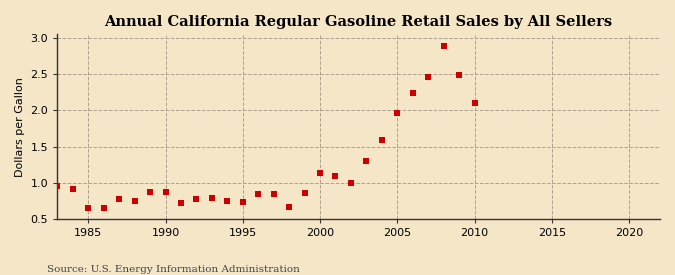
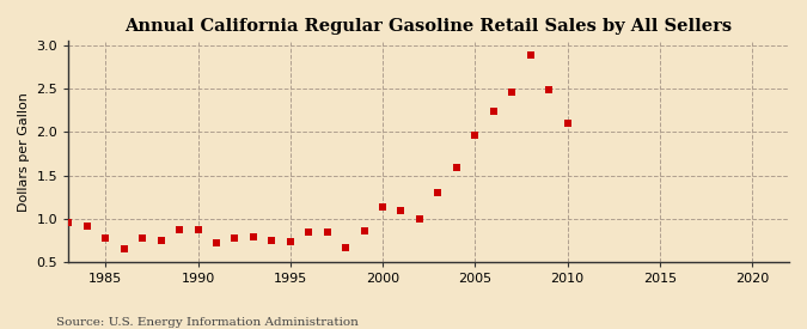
1985: 0.65 -> 0.78
